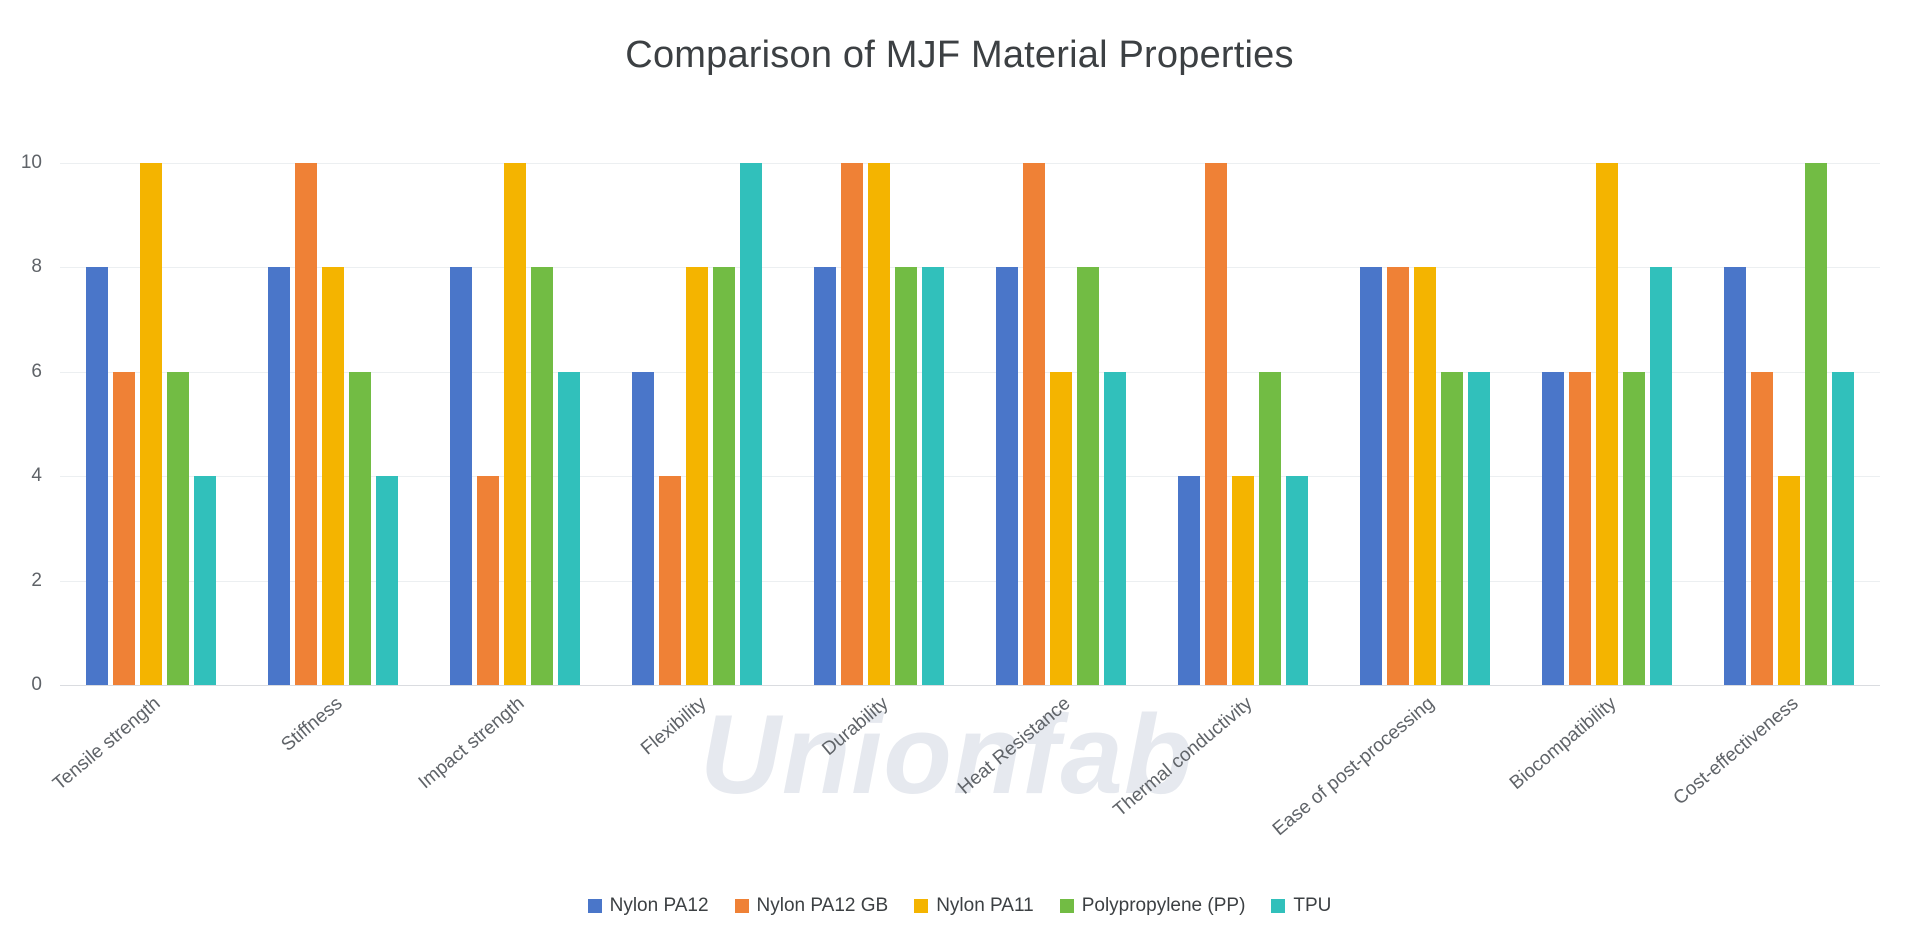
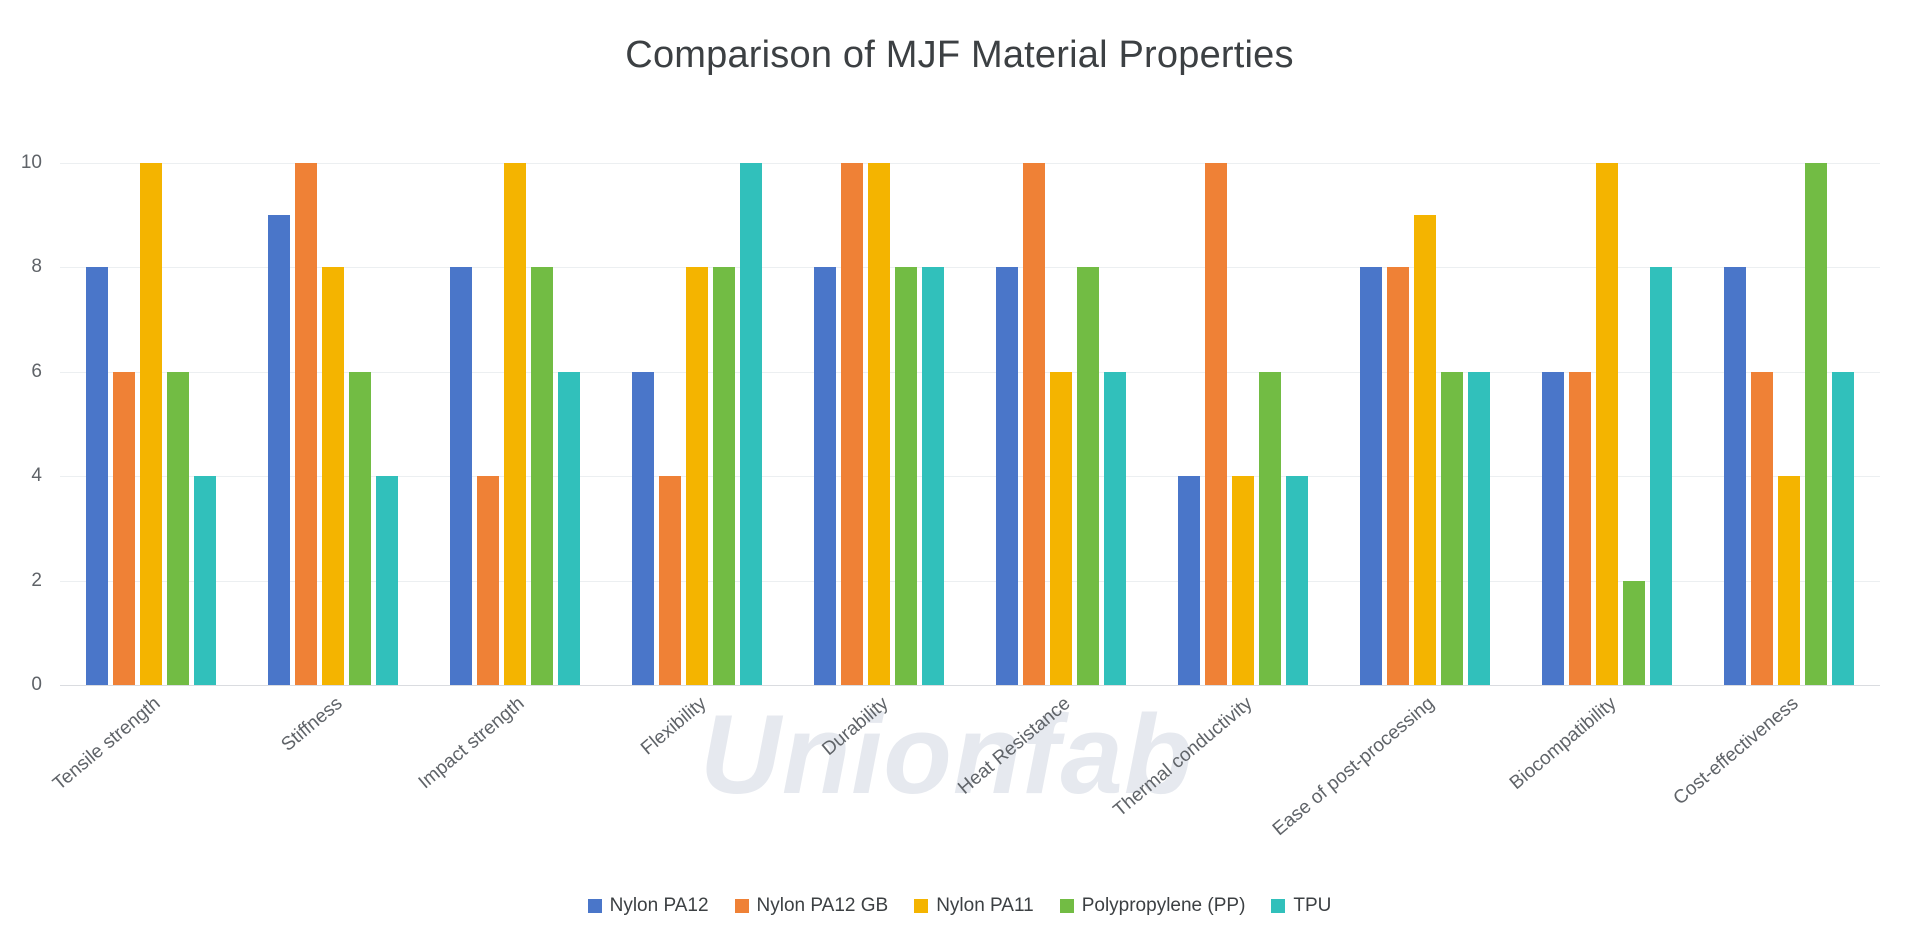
Nylon PA12/Stiffness: 8 -> 9
Nylon PA11/Ease of post-processing: 8 -> 9
Polypropylene (PP)/Biocompatibility: 6 -> 2
